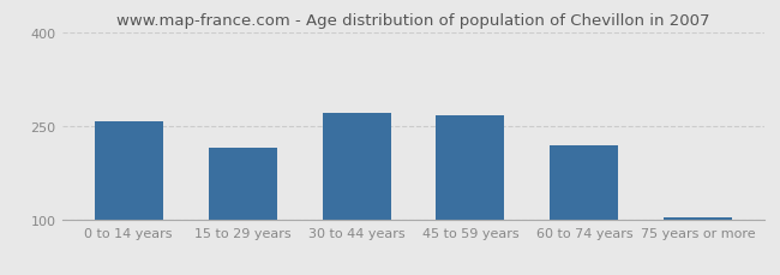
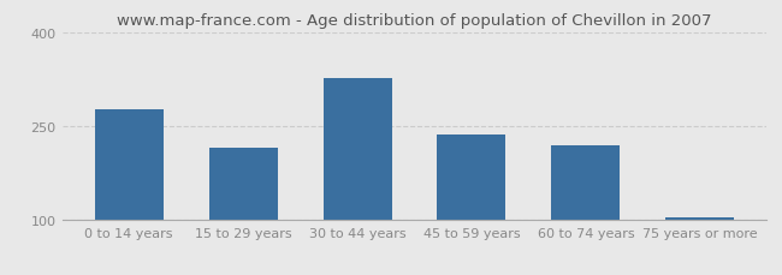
0 to 14 years: 258 -> 276
30 to 44 years: 271 -> 326
45 to 59 years: 267 -> 236
